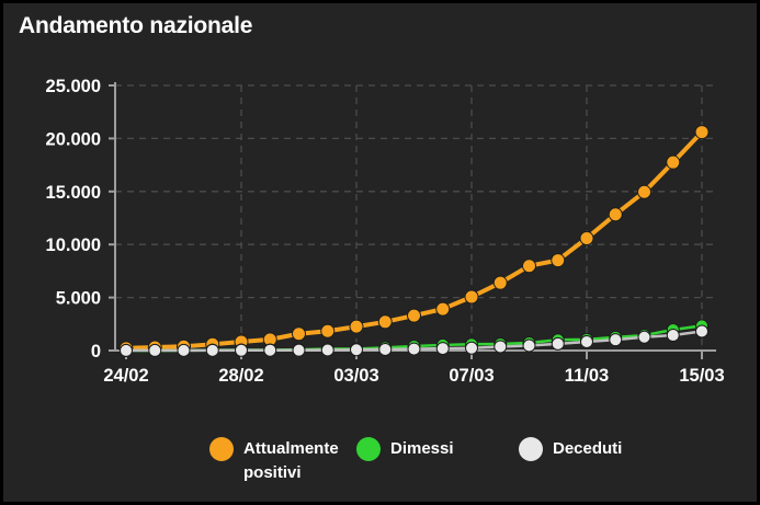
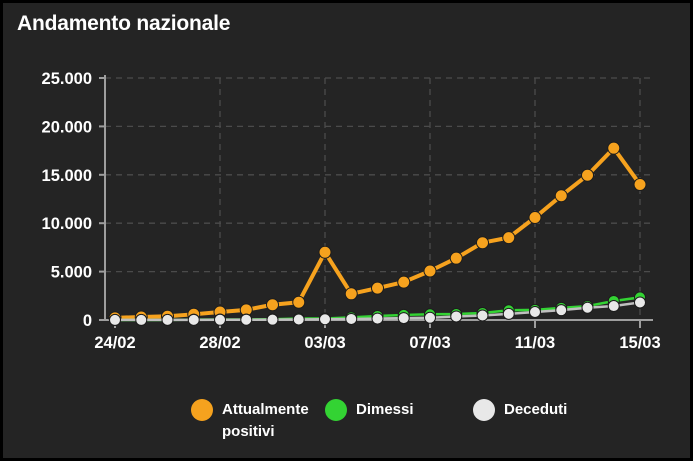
Attualmente positivi/03/03: 2000 -> 7000
Attualmente positivi/15/03: 21000 -> 14000
